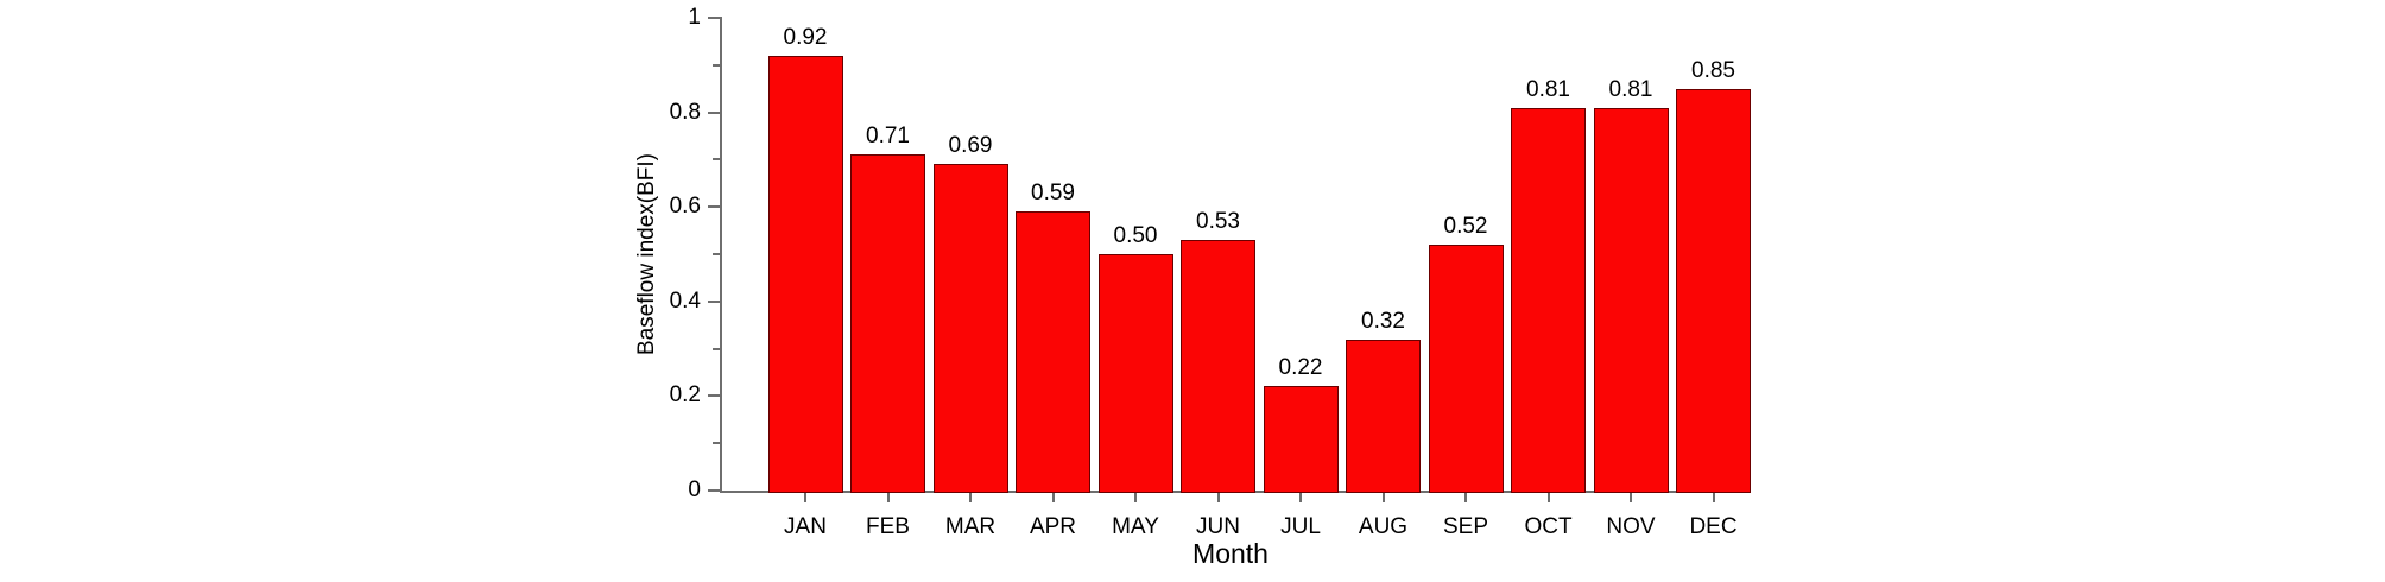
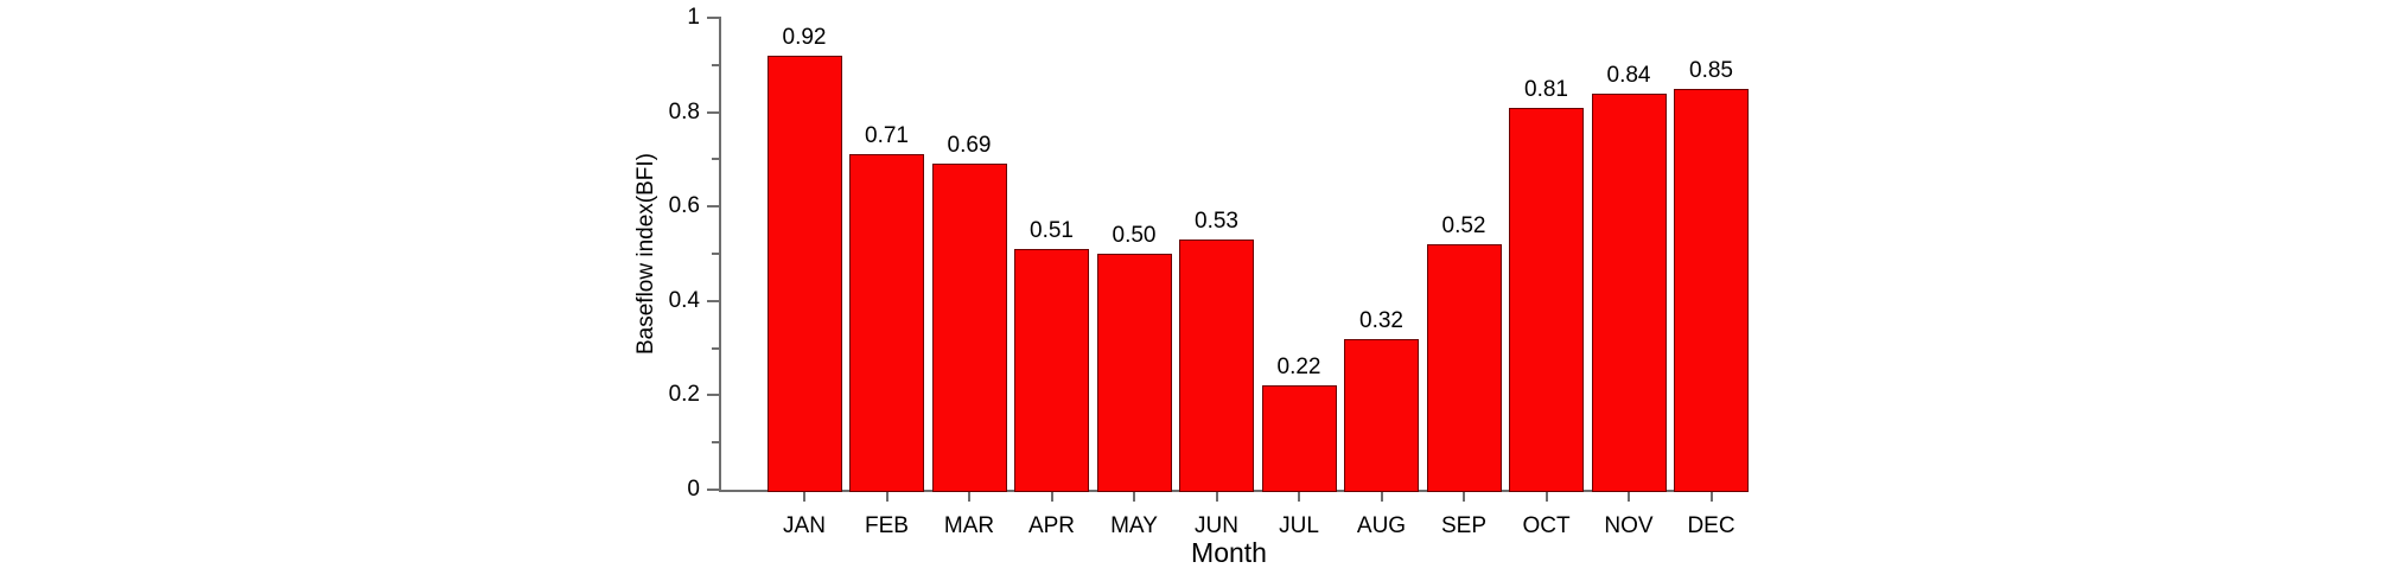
APR: 0.59 -> 0.51
NOV: 0.81 -> 0.84
